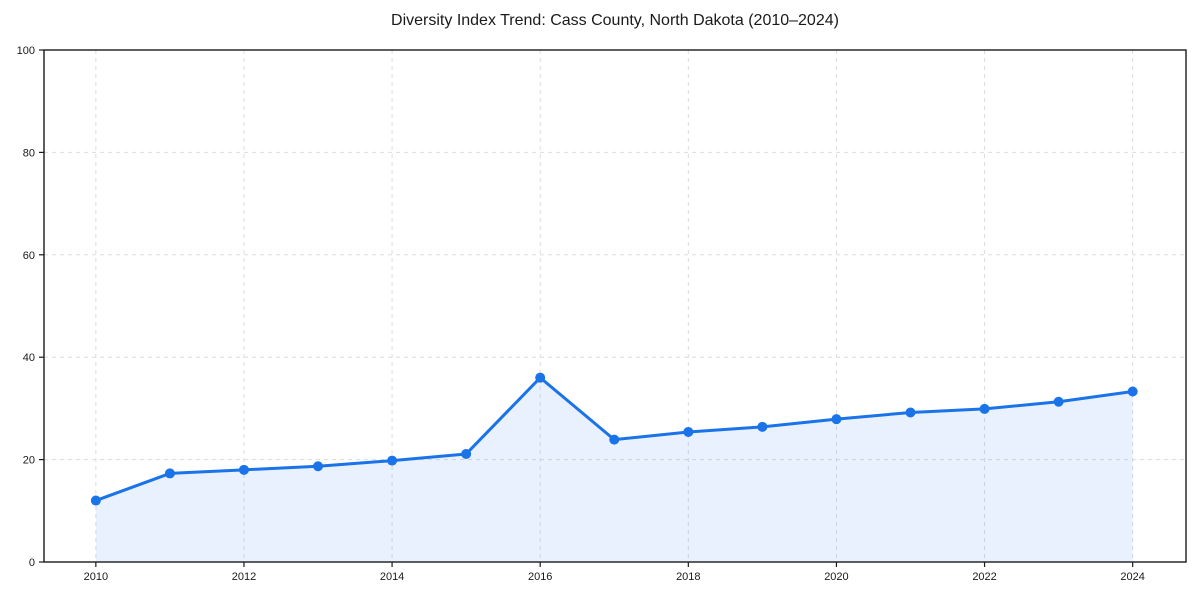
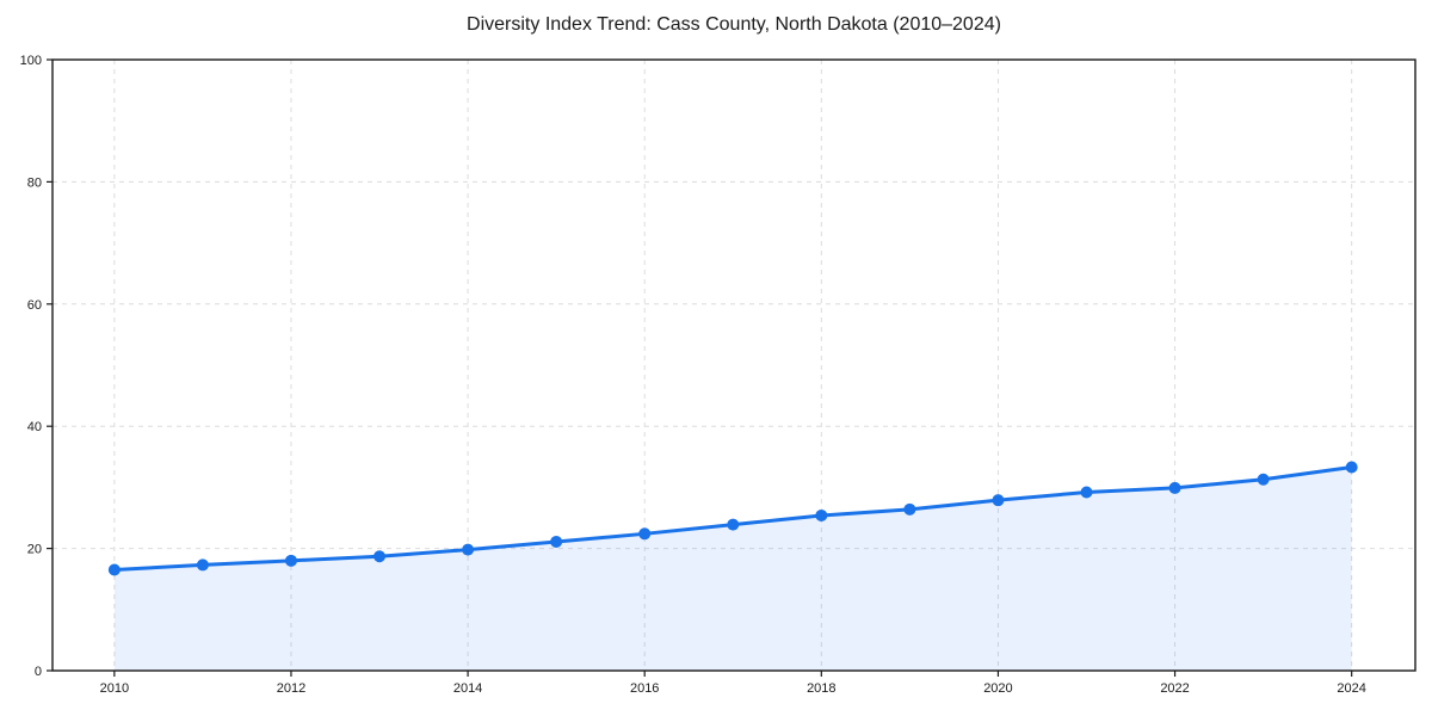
2010: 12 -> 16
2016: 36 -> 22
